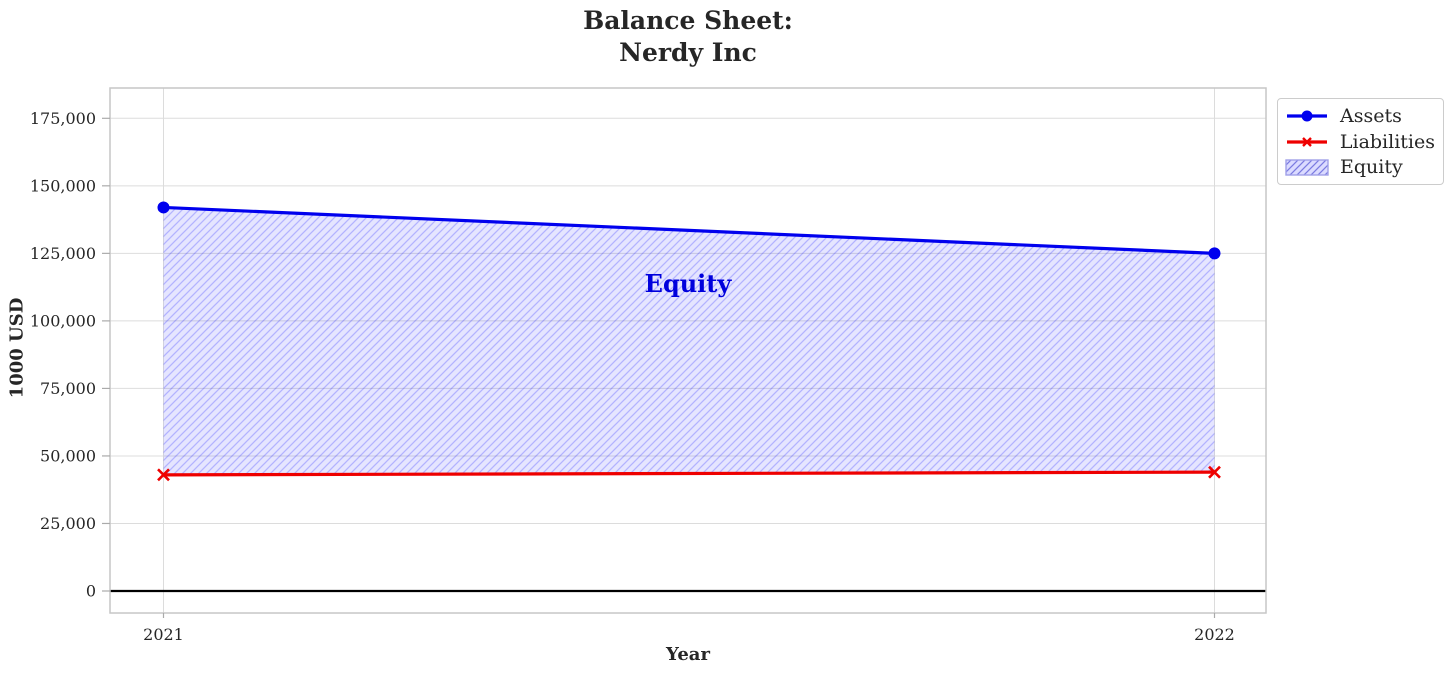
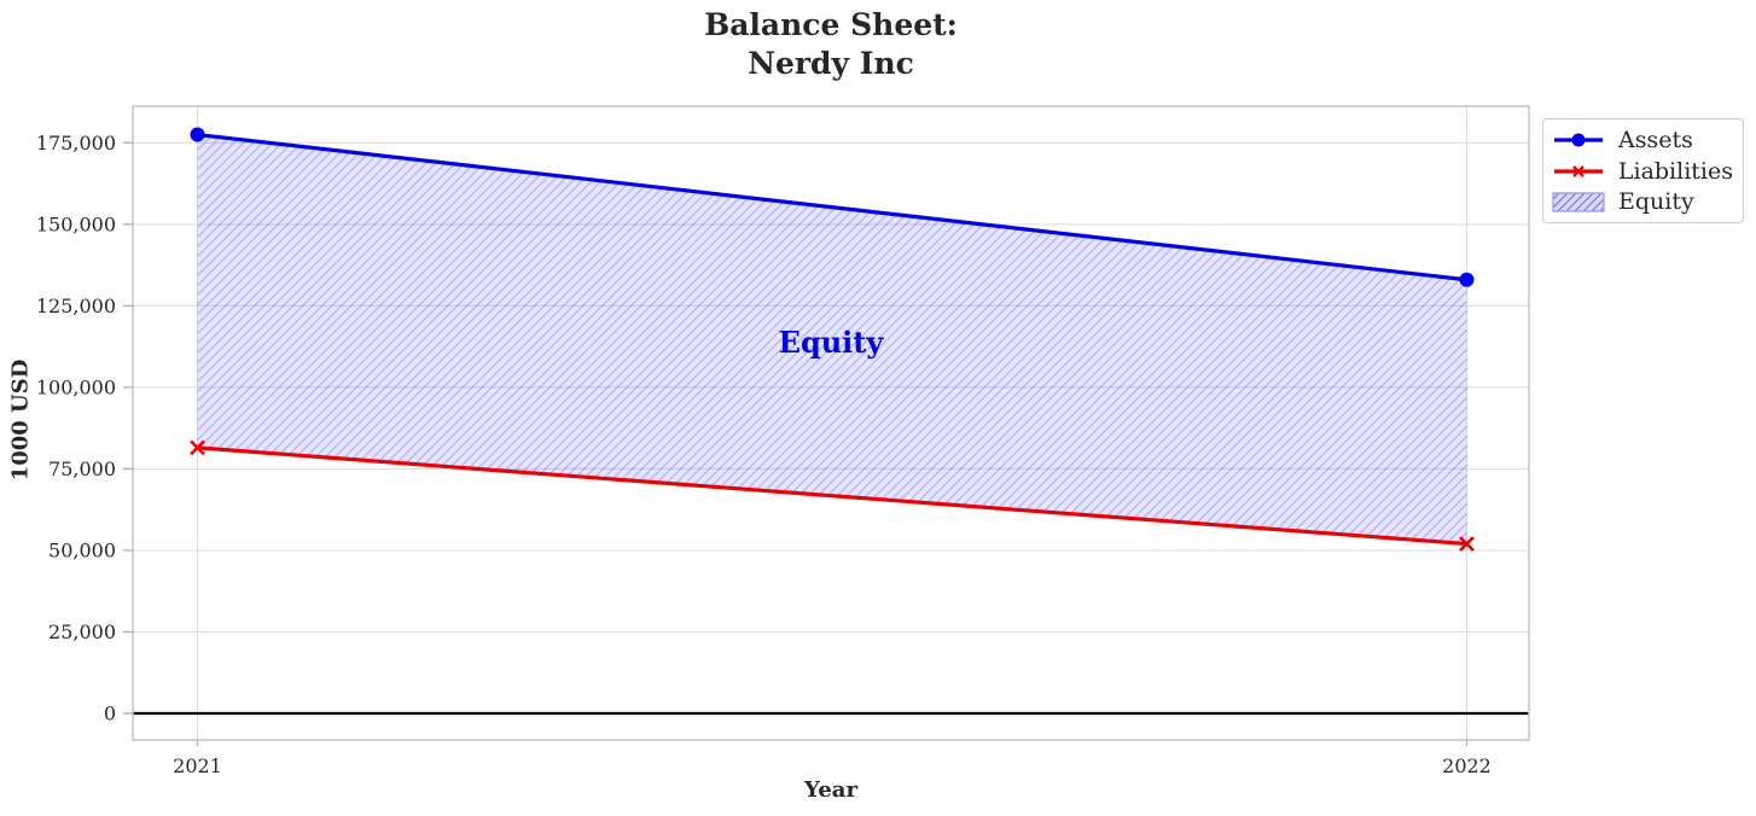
Assets/2021: 142000 -> 178000
Liabilities/2021: 43000 -> 82000
Assets/2022: 125000 -> 133000
Liabilities/2022: 44000 -> 52000
